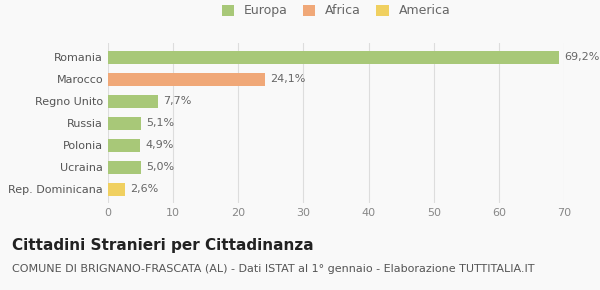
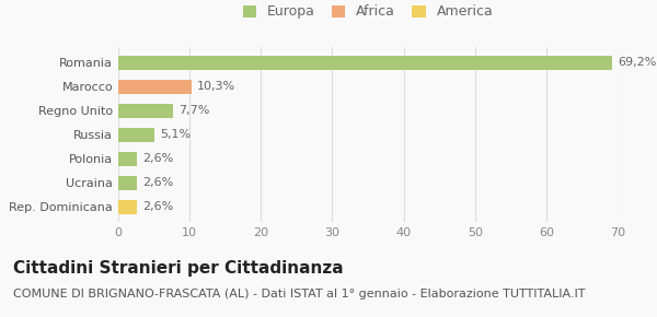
Marocco: 24,1% -> 10,3%
Polonia: 4,9% -> 2,6%
Ucraina: 5,0% -> 2,6%
